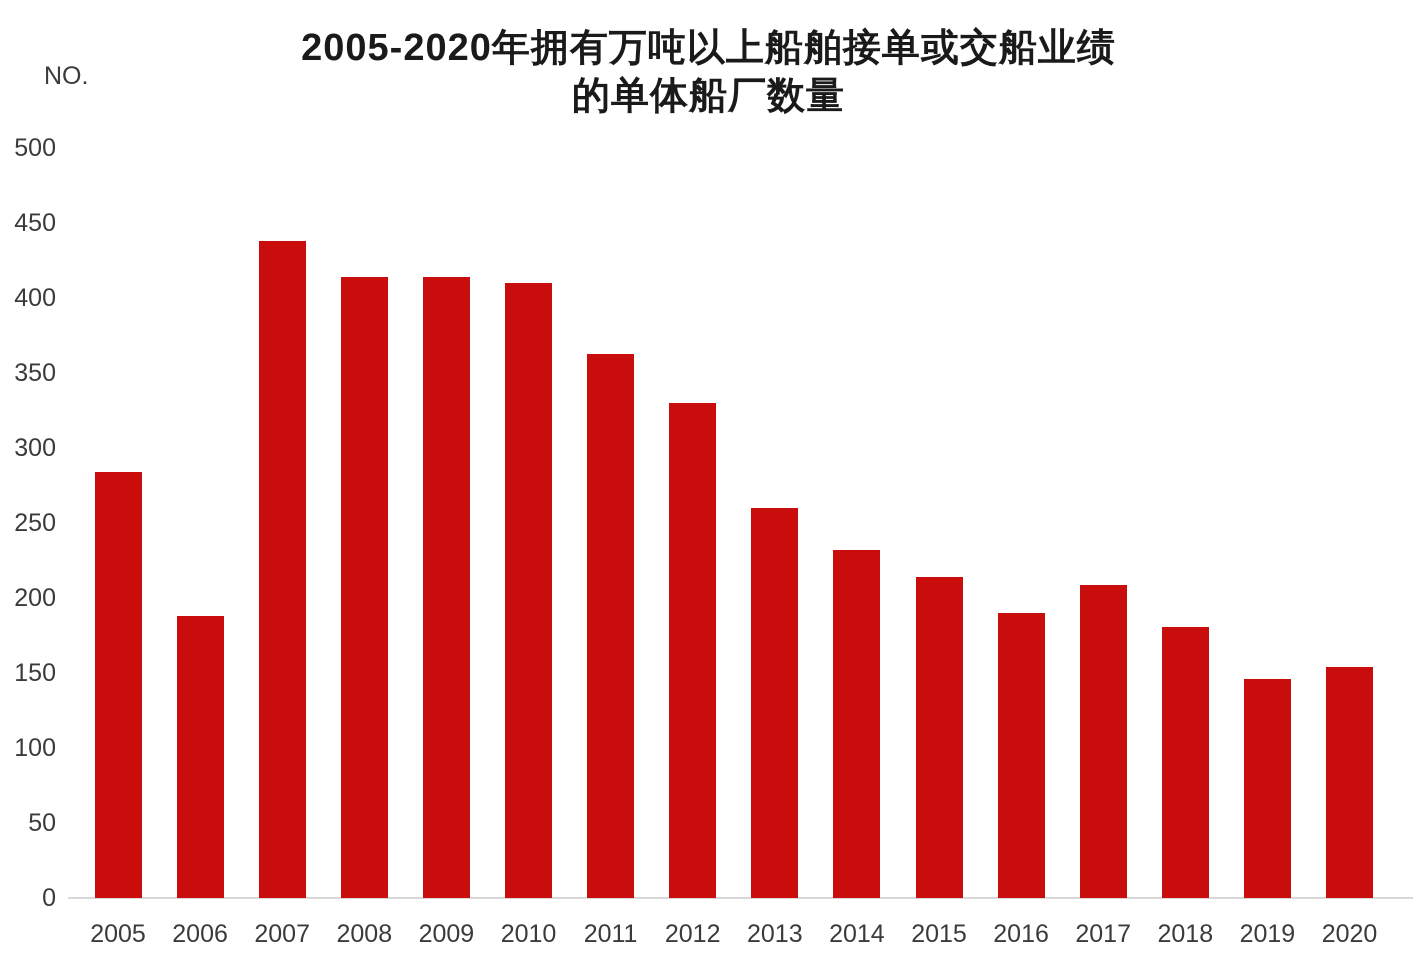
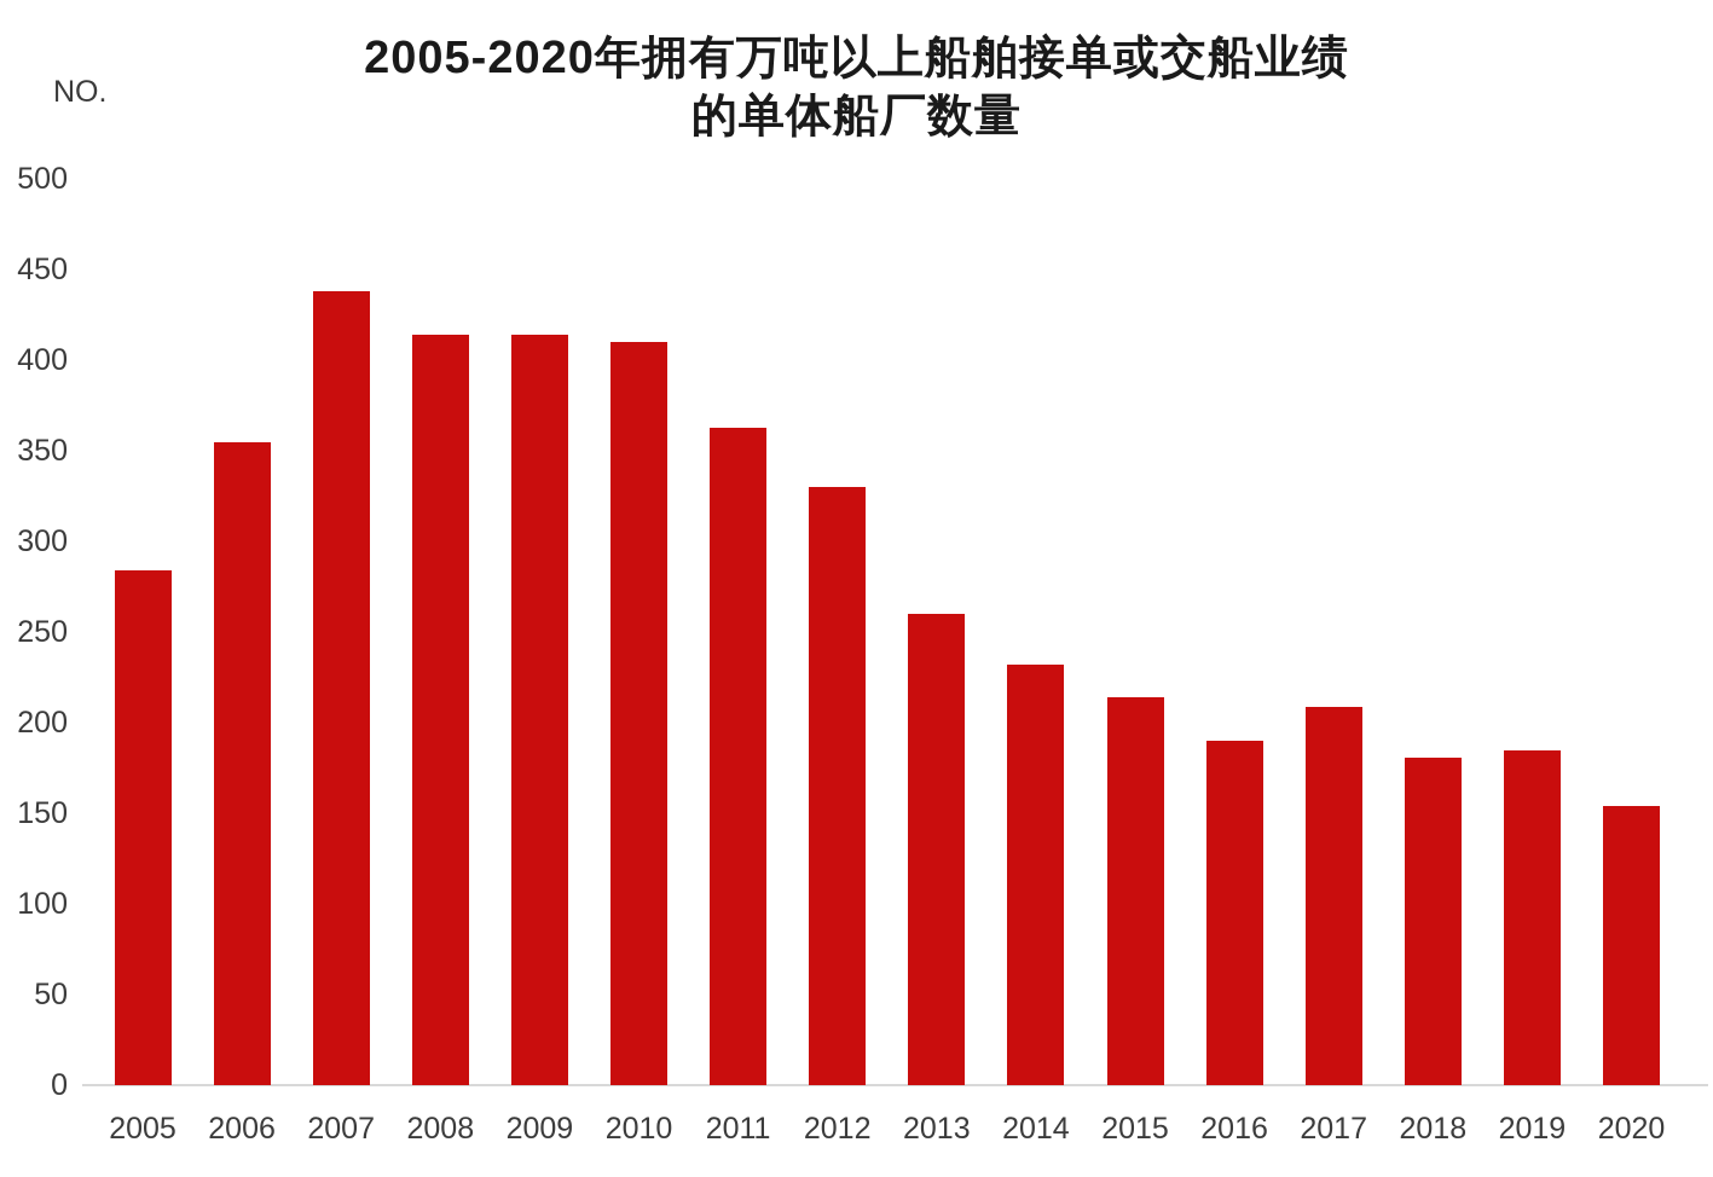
2006: 188 -> 355
2019: 146 -> 185
